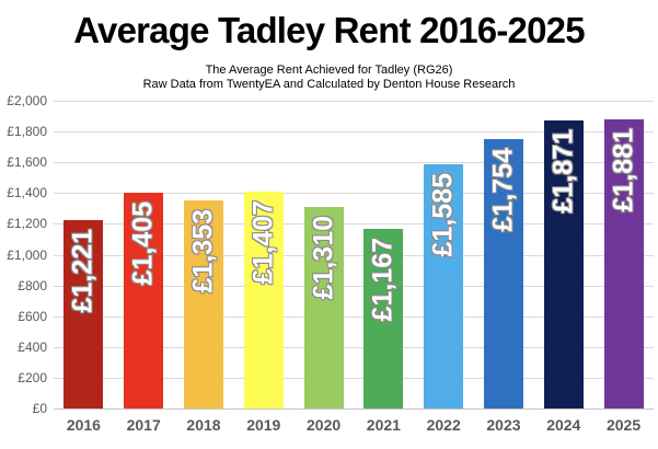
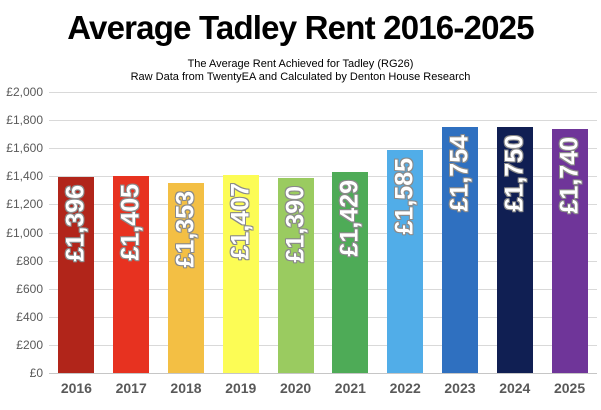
2016: £1,221 -> £1,396
2020: £1,310 -> £1,390
2021: £1,167 -> £1,429
2024: £1,871 -> £1,750
2025: £1,881 -> £1,740
